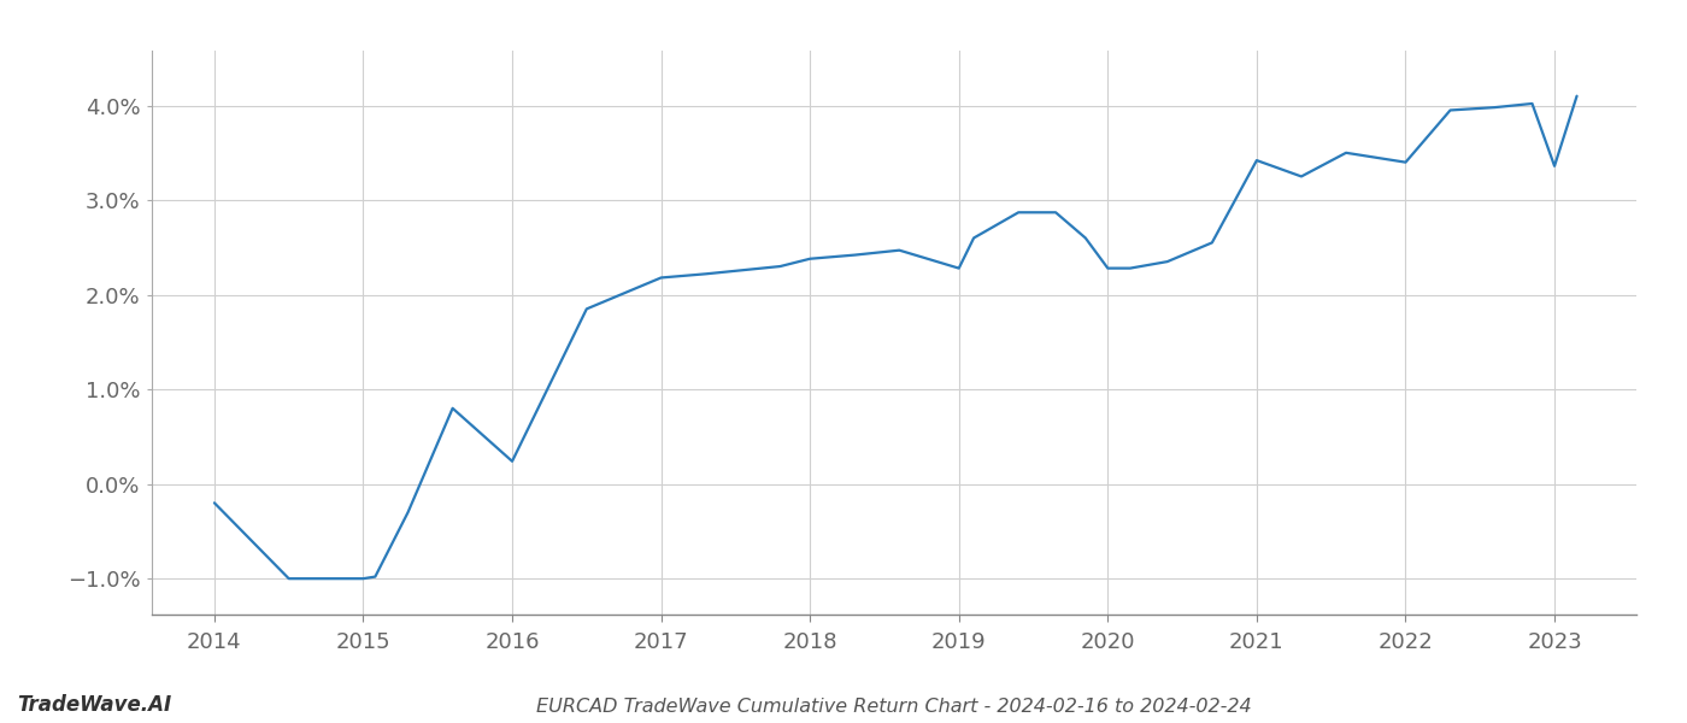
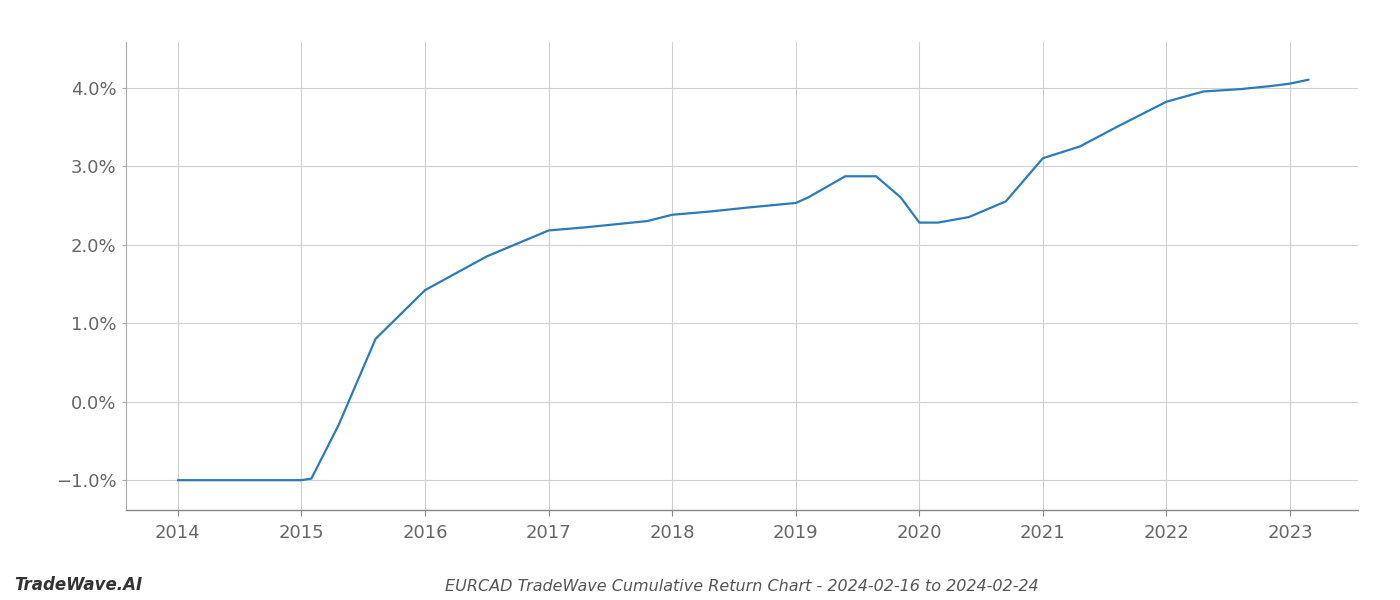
2014: -0.20% -> -1.00%
2016: 0.24% -> 1.42%
2019: 2.28% -> 2.53%
2021: 3.42% -> 3.10%
2022: 3.40% -> 3.82%
2023: 3.36% -> 4.05%
